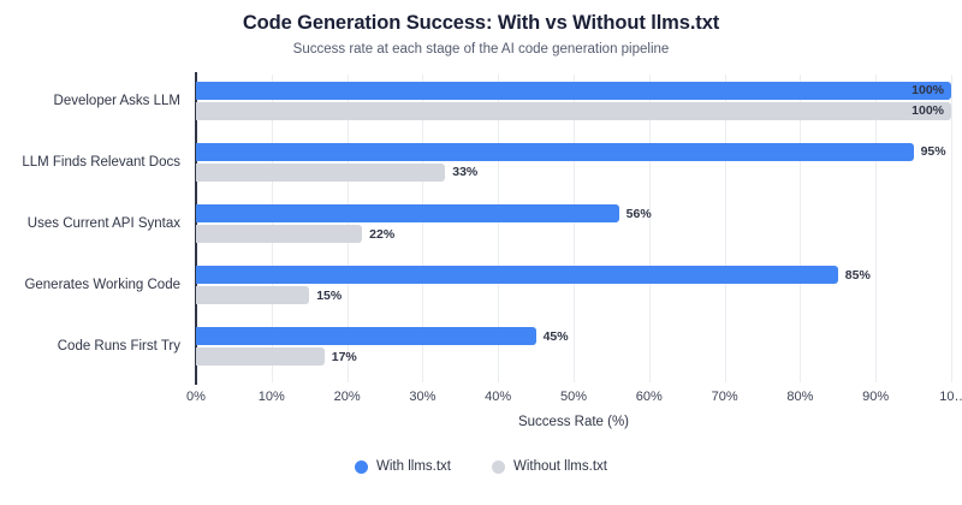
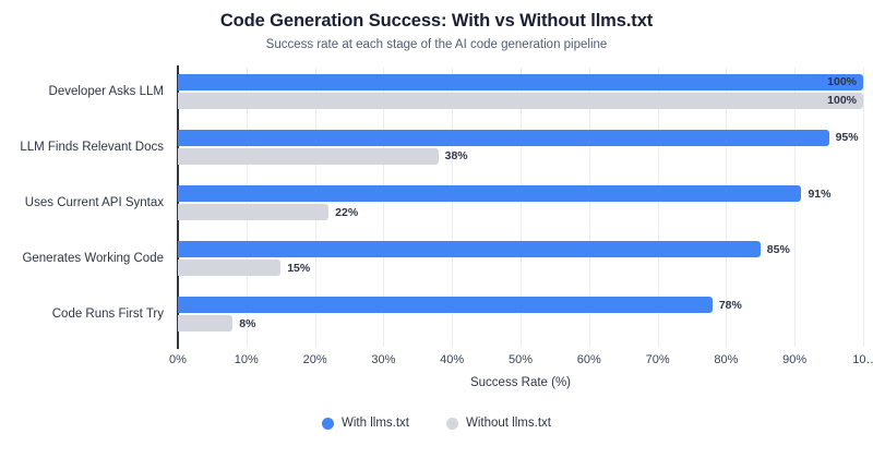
Without llms.txt/LLM Finds Relevant Docs: 33% -> 38%
With llms.txt/Uses Current API Syntax: 56% -> 91%
With llms.txt/Code Runs First Try: 45% -> 78%
Without llms.txt/Code Runs First Try: 17% -> 8%
